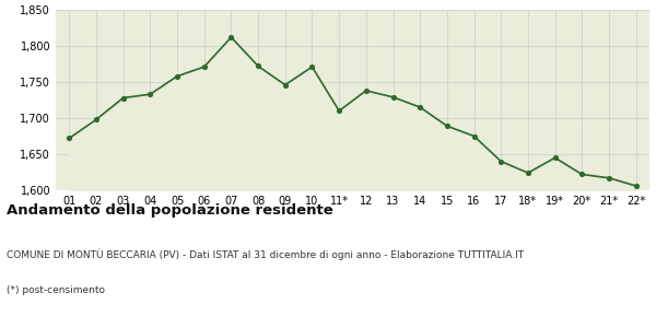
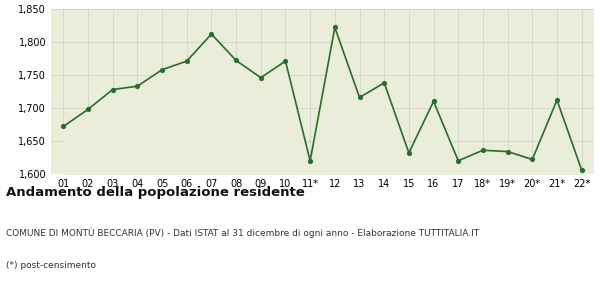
11*: 1,710 -> 1,620
12: 1,738 -> 1,822
13: 1,729 -> 1,716
14: 1,715 -> 1,738
15: 1,689 -> 1,632
16: 1,675 -> 1,710
17: 1,640 -> 1,620
18*: 1,624 -> 1,636
19*: 1,645 -> 1,634
21*: 1,617 -> 1,712
